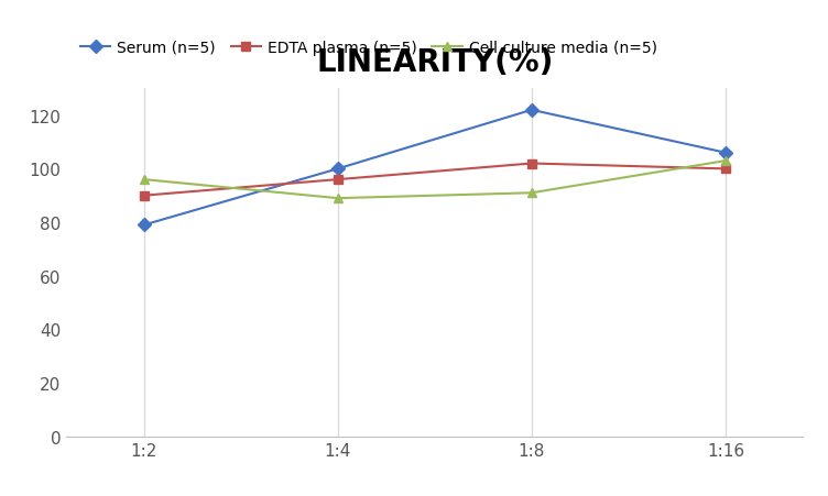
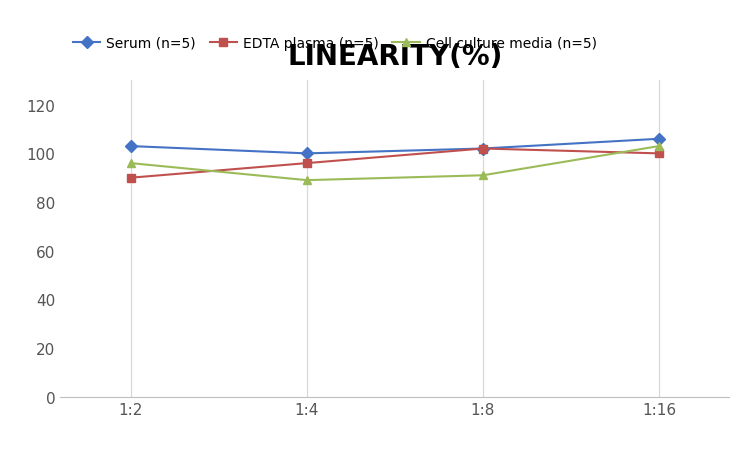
Serum (n=5)/1:2: 79 -> 103
Serum (n=5)/1:8: 122 -> 102
